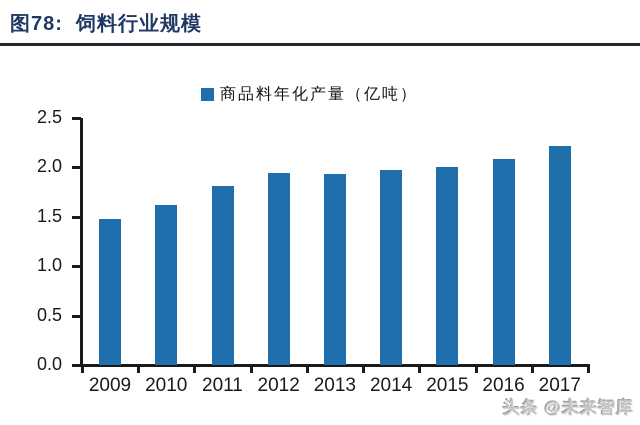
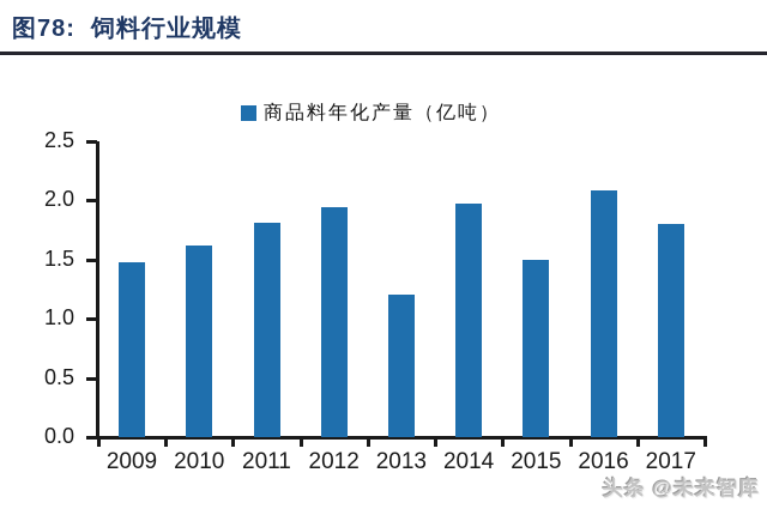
2013: 1.9 -> 1.2
2015: 2.0 -> 1.5
2017: 2.2 -> 1.8
